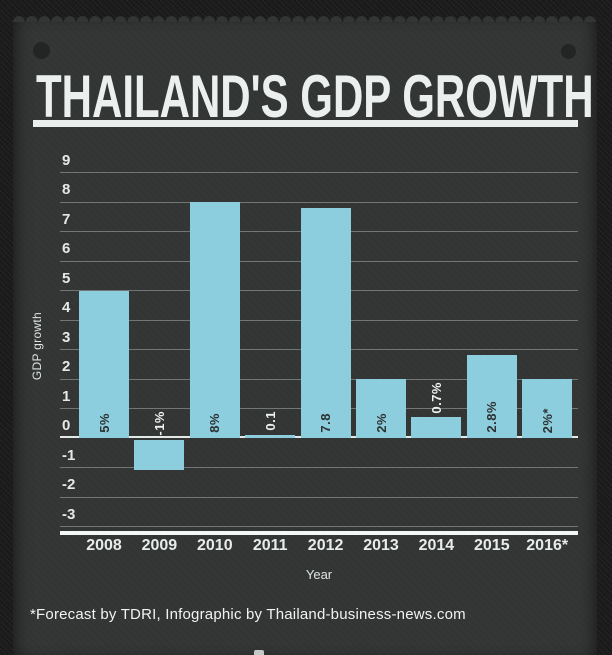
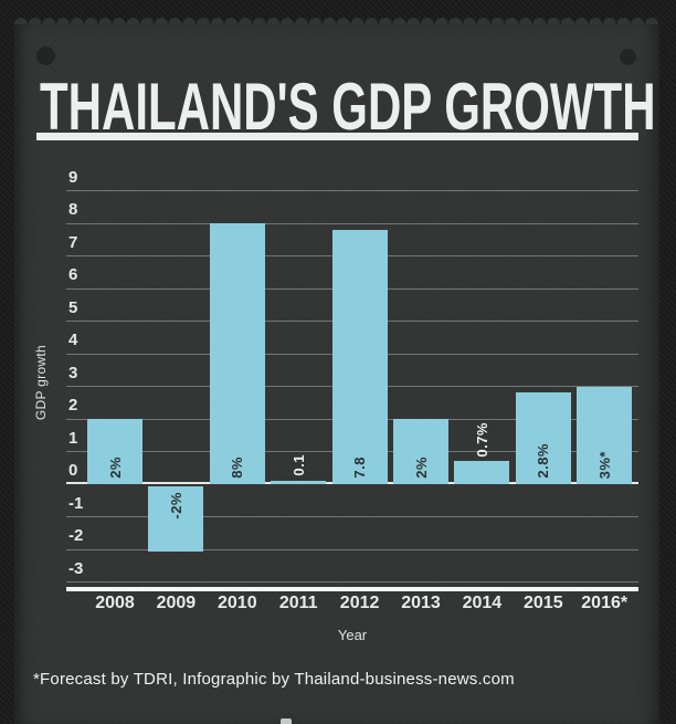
2008: 5% -> 2%
2009: -1% -> -2%
2016*: 2 -> 3
